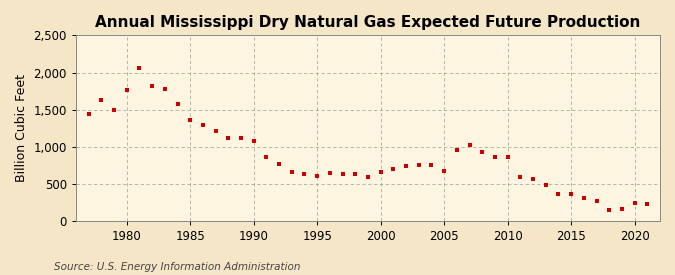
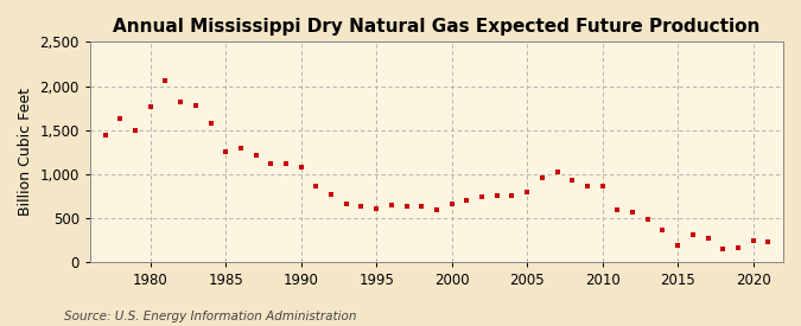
1985: 1,360 -> 1,260
2005: 680 -> 800
2015: 360 -> 200
